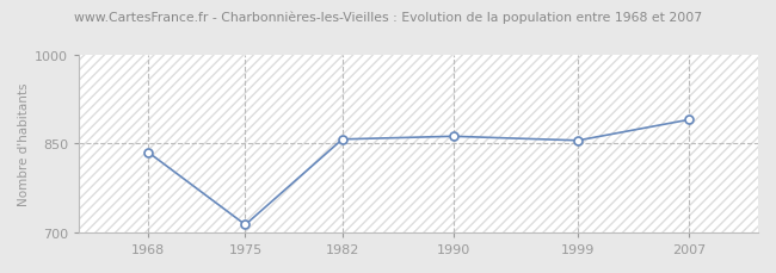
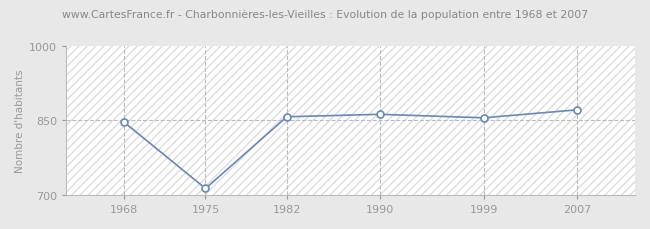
1968: 835 -> 846
2007: 890 -> 871
